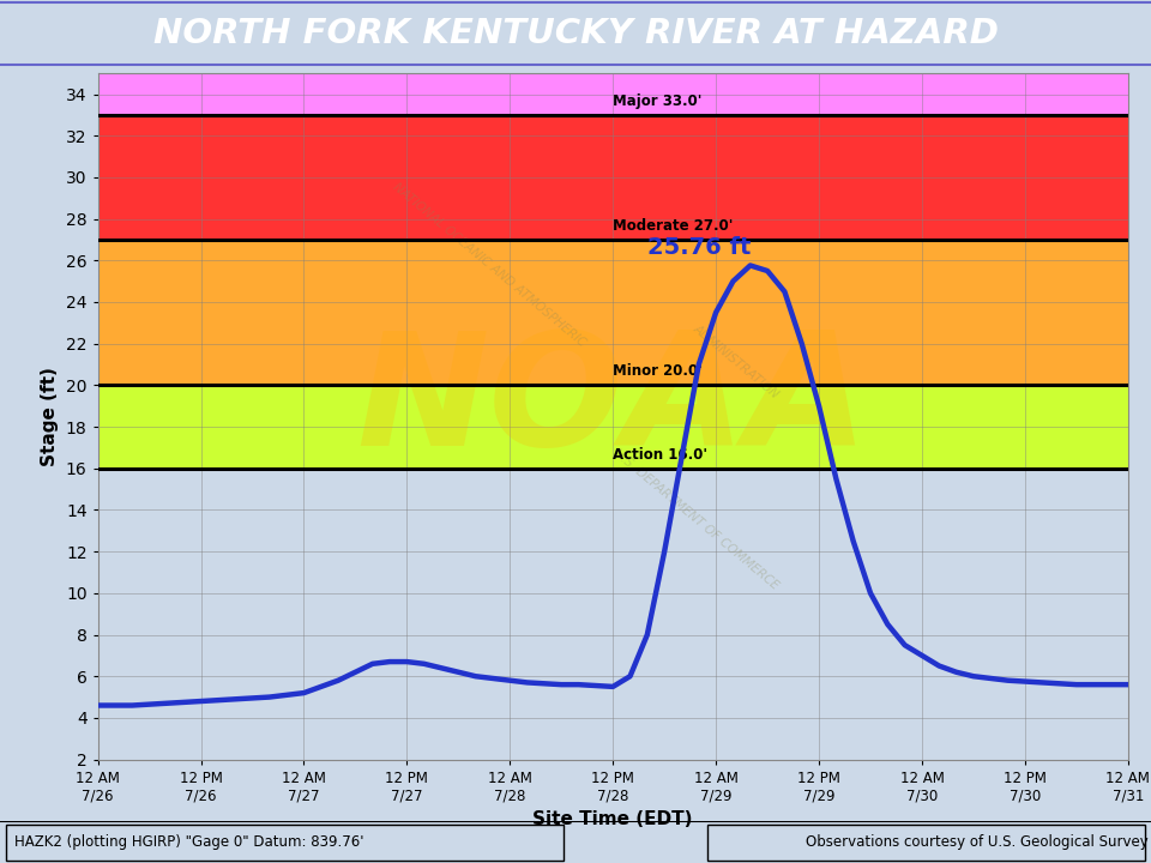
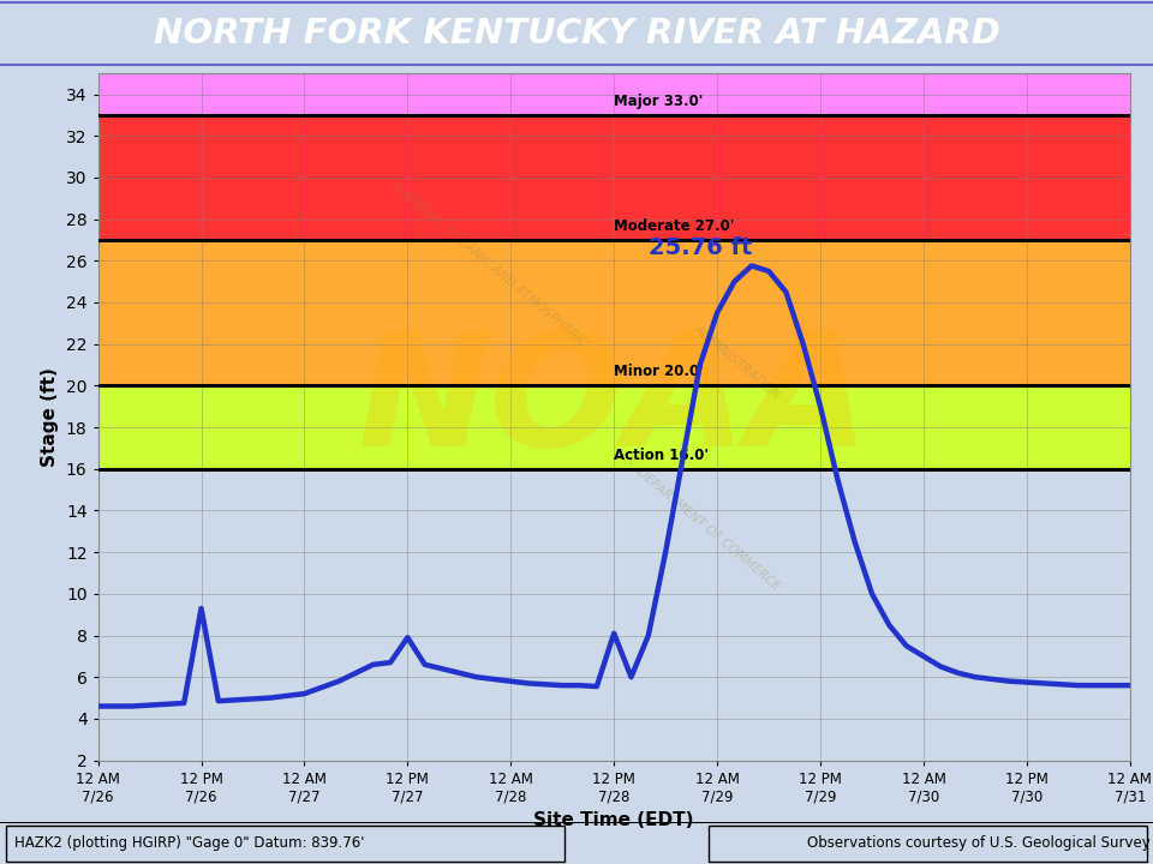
12 PM 7/26: 4.8 -> 9.3
12 PM 7/27: 6.7 -> 7.9
12 PM 7/28: 5.5 -> 8.1
